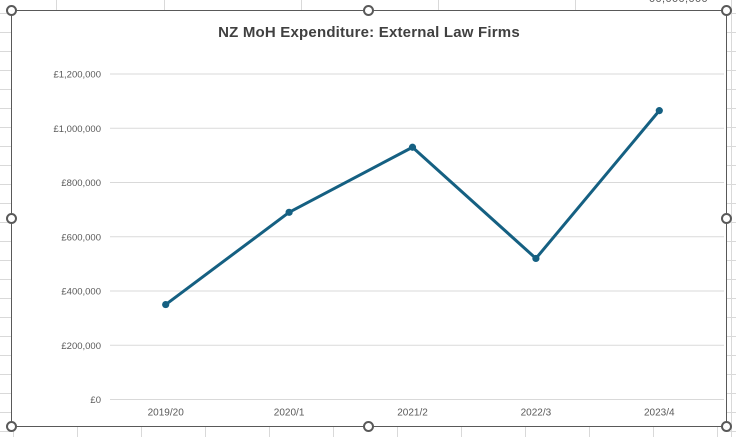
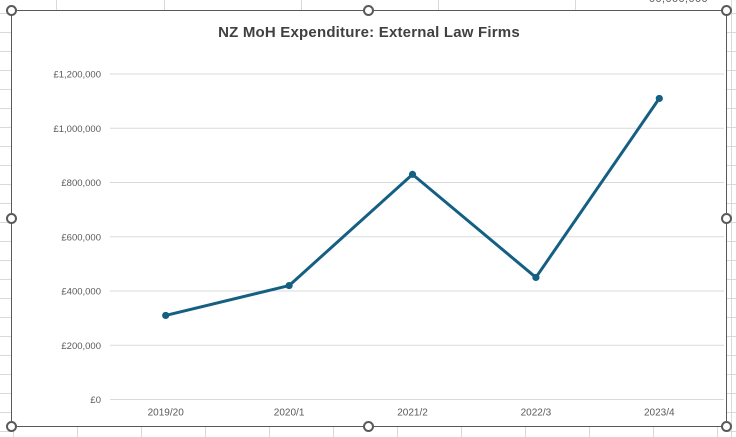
2019/20: £350000 -> £310000
2020/1: £690000 -> £420000
2021/2: £930000 -> £830000
2022/3: £520000 -> £450000
2023/4: £1060000 -> £1110000
